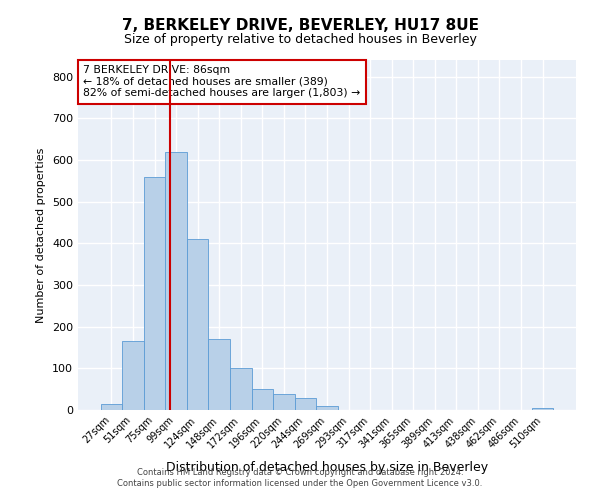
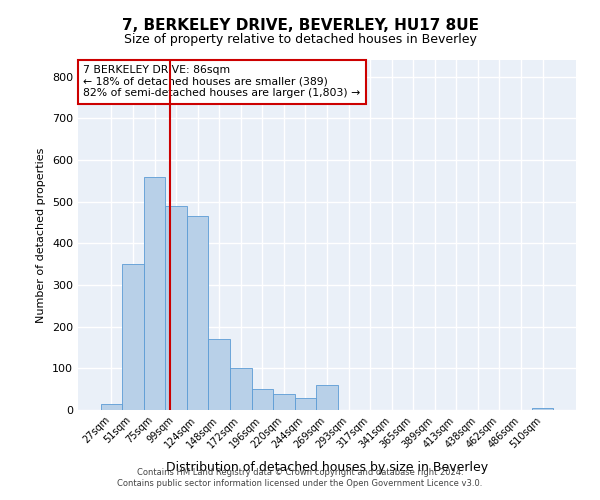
51sqm: 165 -> 350
99sqm: 620 -> 490
124sqm: 410 -> 465
269sqm: 10 -> 60
